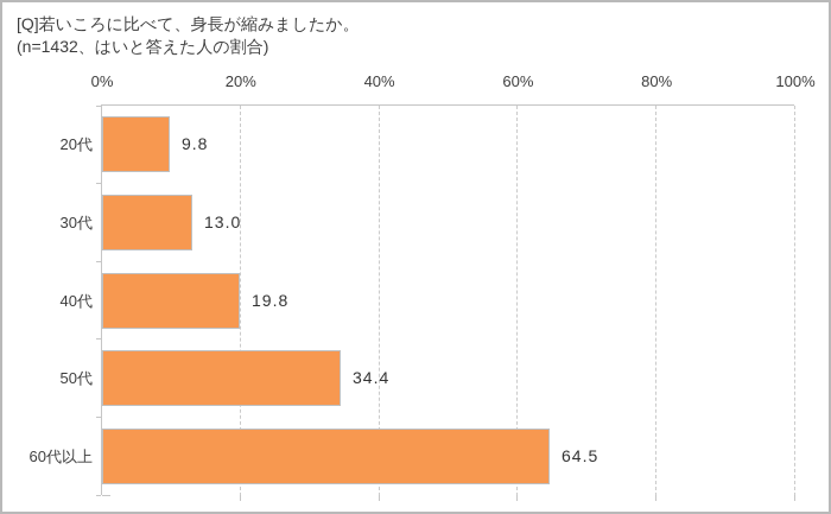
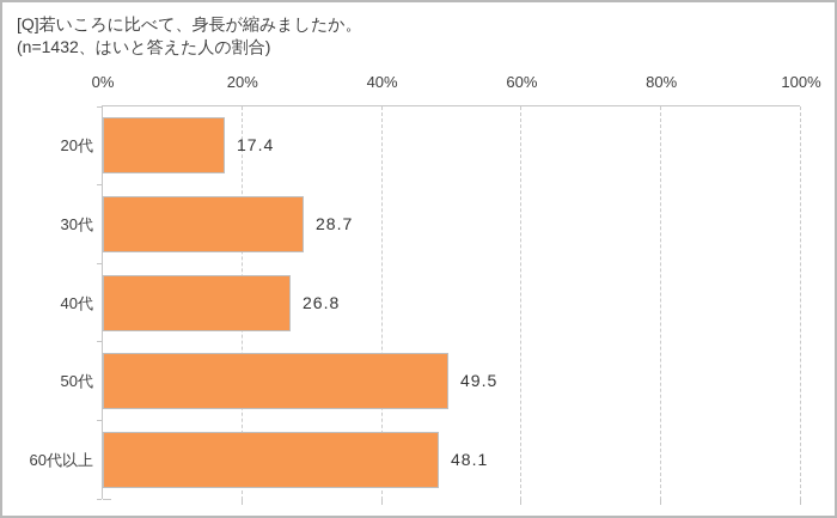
20代: 9.8 -> 17.4
30代: 13.0 -> 28.7
40代: 19.8 -> 26.8
50代: 34.4 -> 49.5
60代以上: 64.5 -> 48.1
